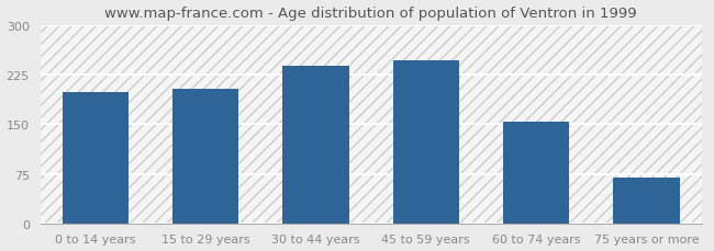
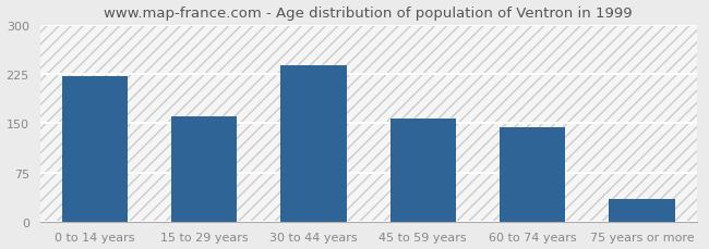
0 to 14 years: 198 -> 222
15 to 29 years: 204 -> 161
45 to 59 years: 246 -> 157
60 to 74 years: 154 -> 144
75 years or more: 70 -> 35
